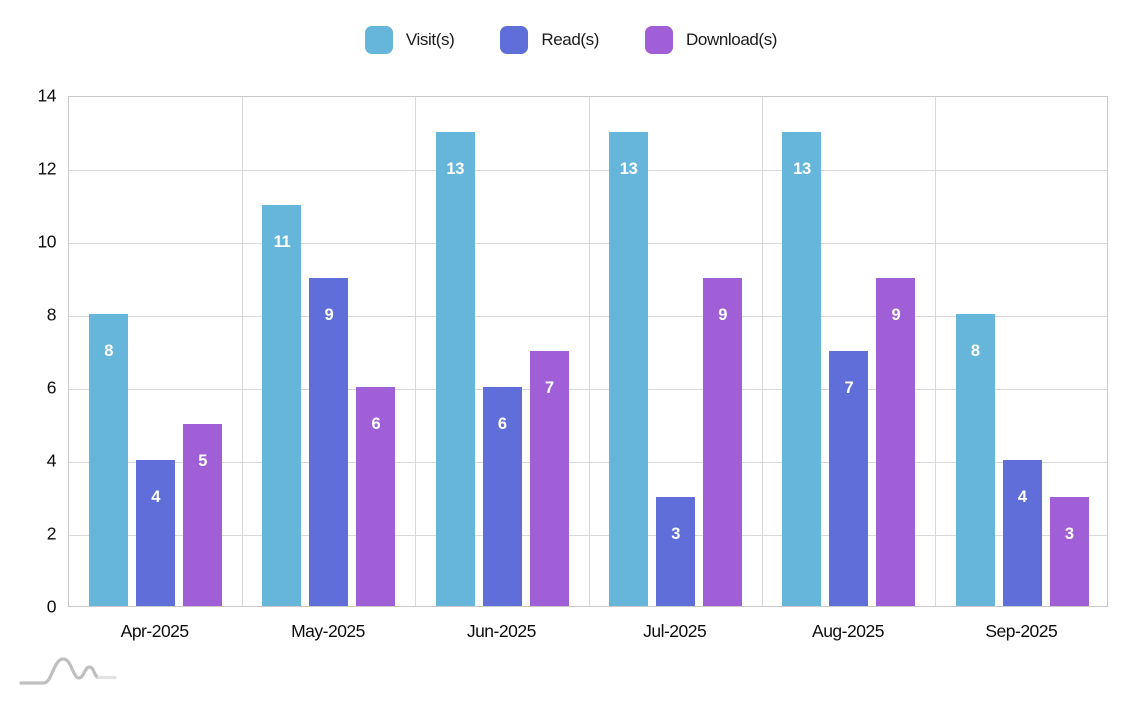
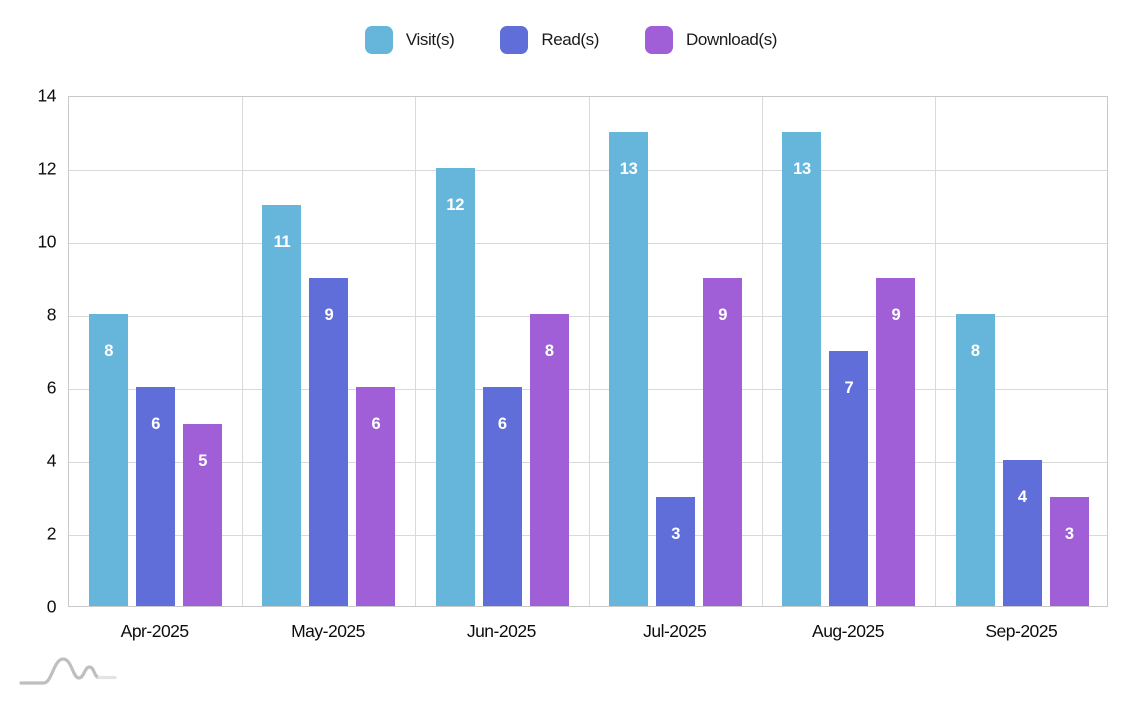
Read(s)/Apr-2025: 4 -> 6
Visit(s)/Jun-2025: 13 -> 12
Download(s)/Jun-2025: 7 -> 8
